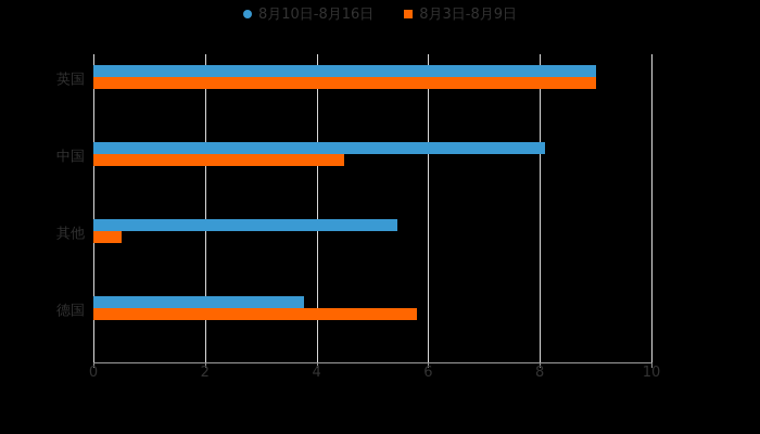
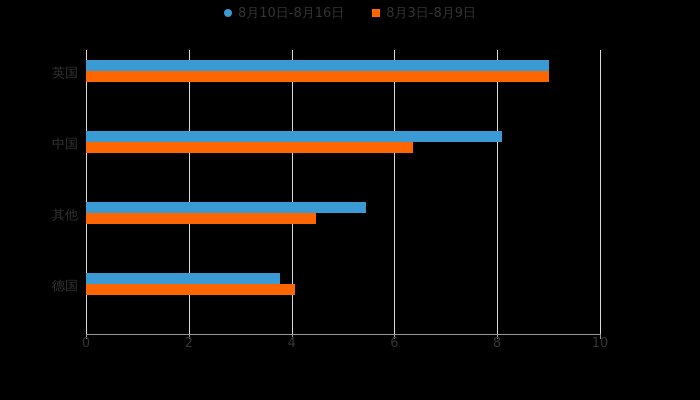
8月3日-8月9日/中国: 4.5 -> 6.4
8月3日-8月9日/其他: 0.5 -> 4.5
8月3日-8月9日/德国: 5.8 -> 4.1
